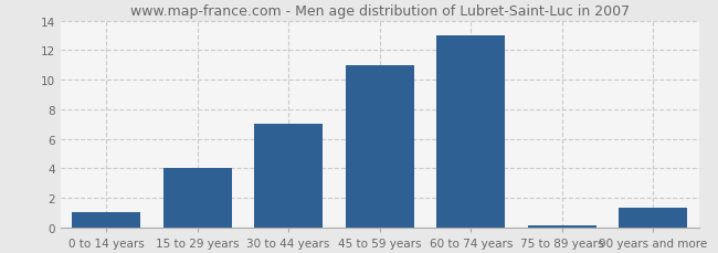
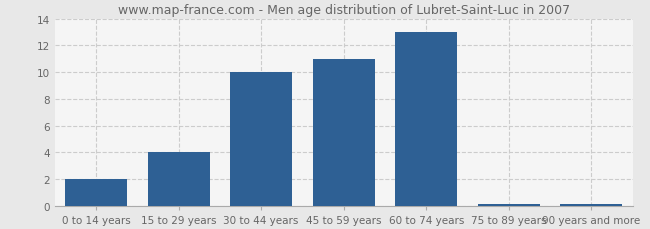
0 to 14 years: 1.0 -> 2.0
30 to 44 years: 7.0 -> 10.0
90 years and more: 1.3 -> 0.1
